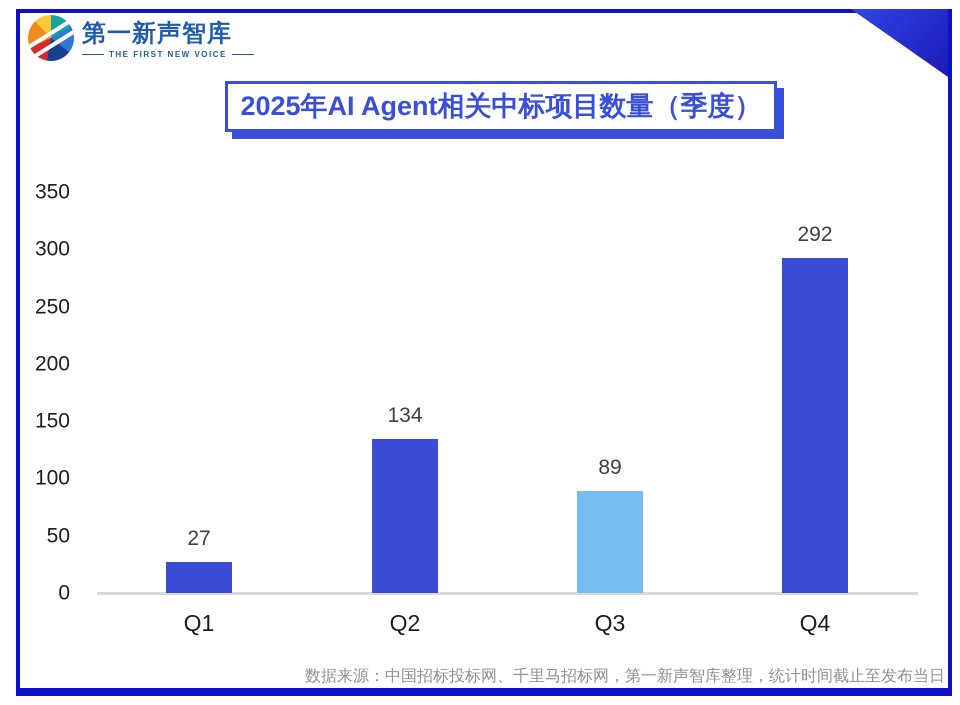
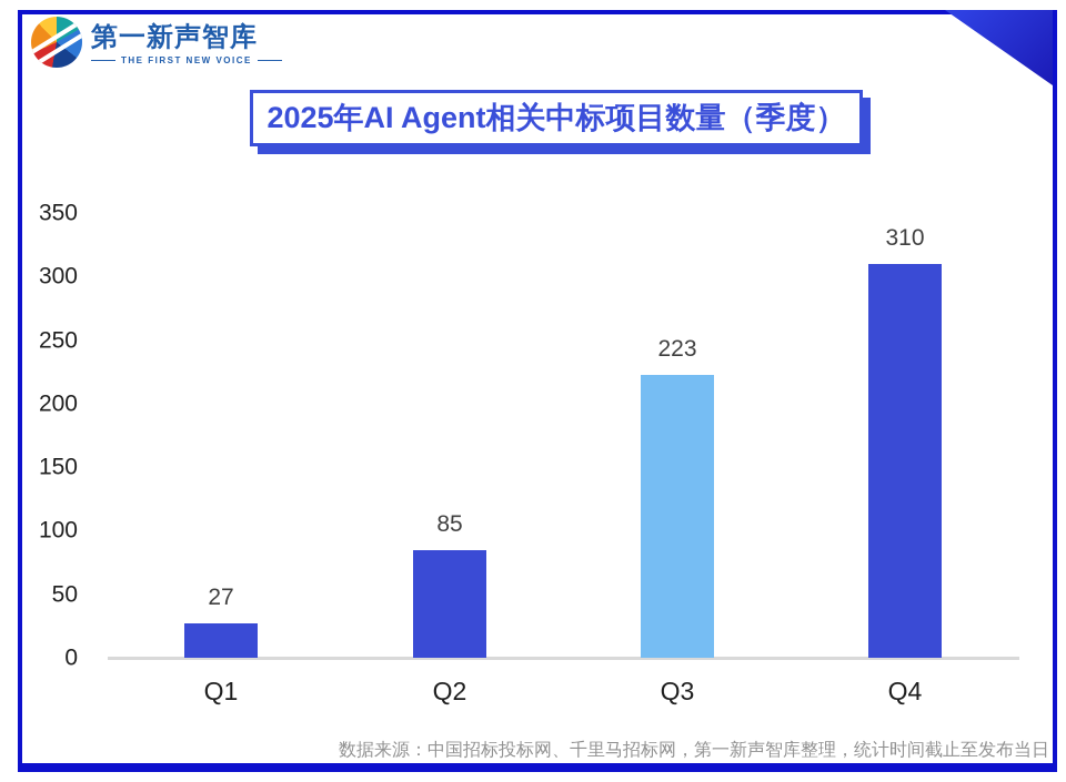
Q2: 134 -> 85
Q3: 89 -> 223
Q4: 292 -> 310
